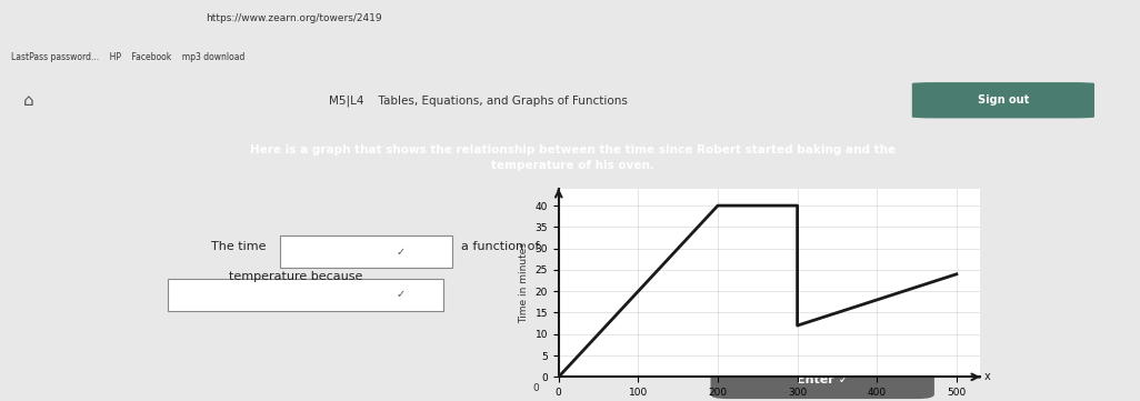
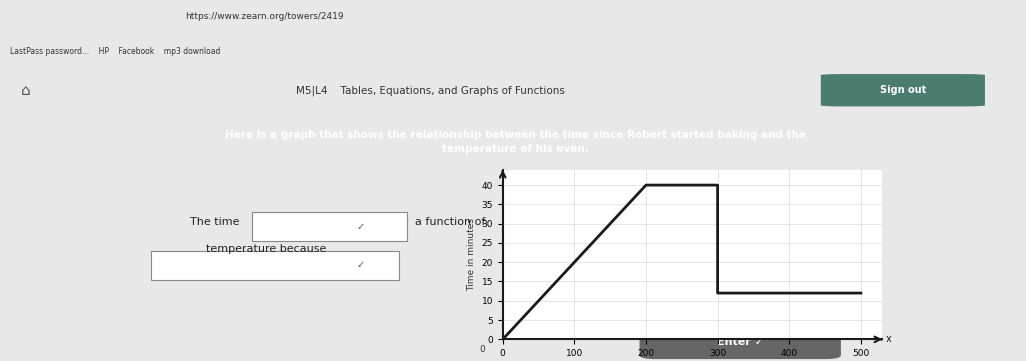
500: 24 -> 12
